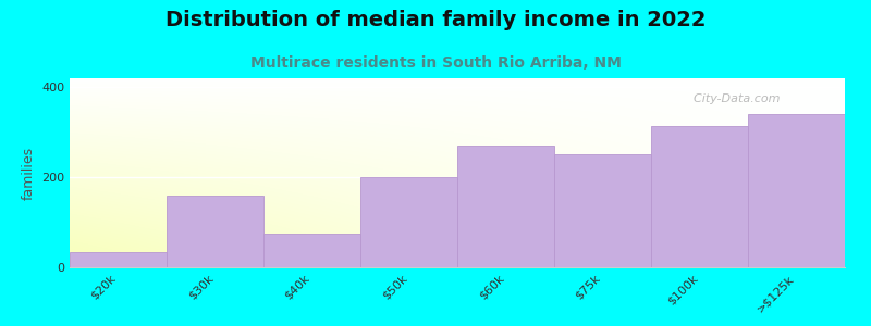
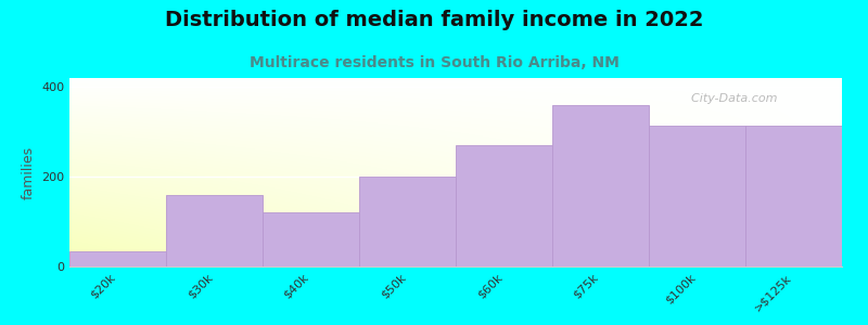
$40k: 75 -> 120
$75k: 250 -> 360
>$125k: 340 -> 315
